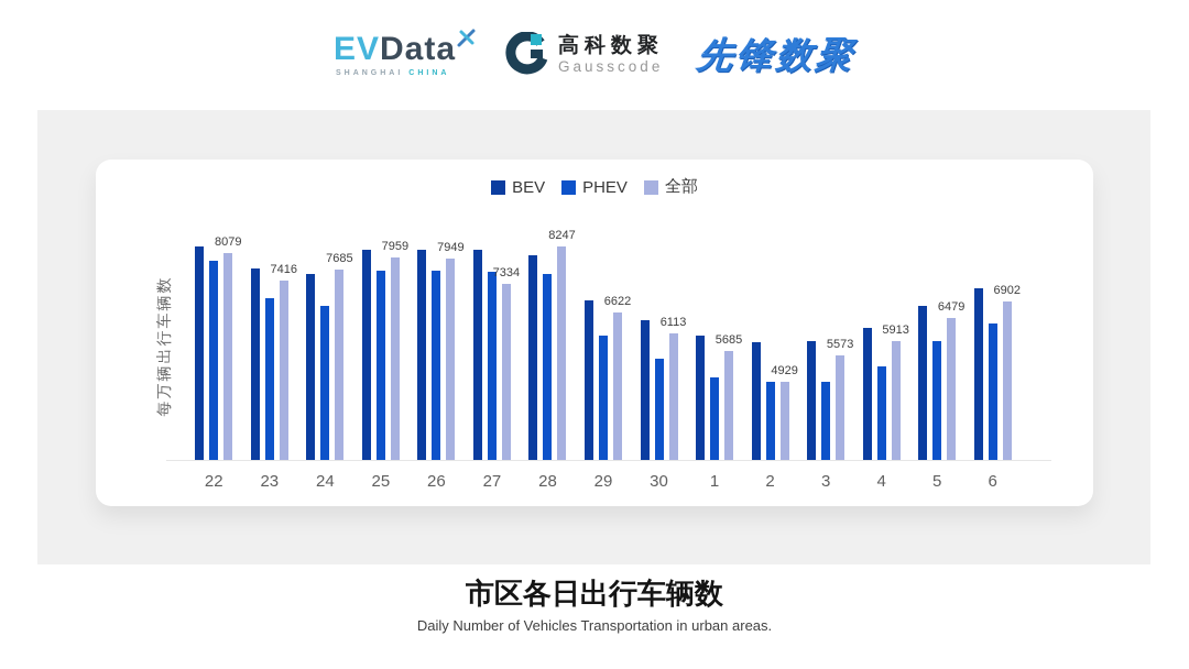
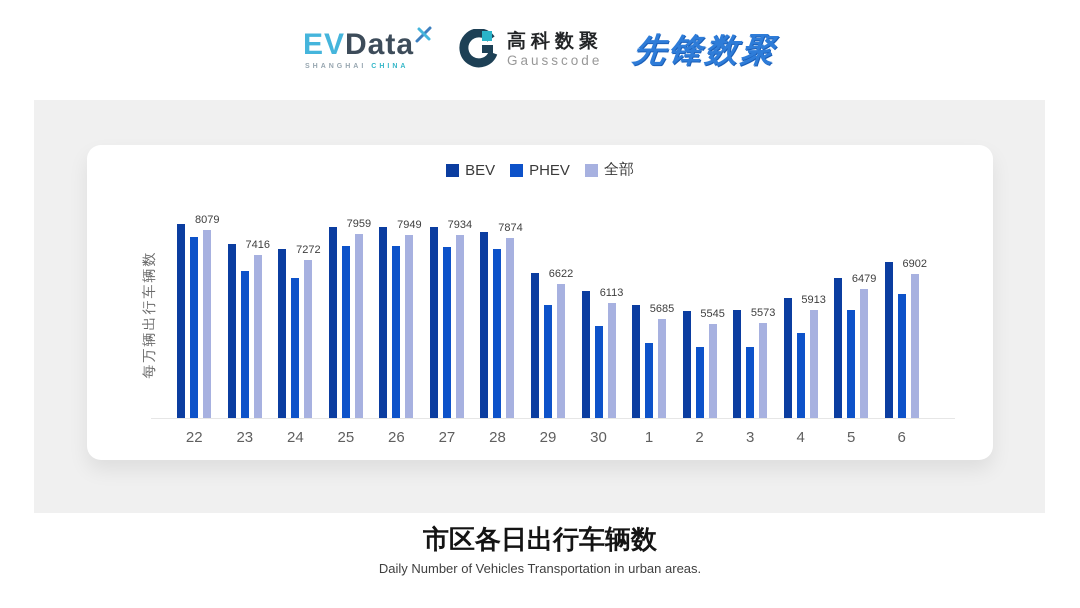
全部/24: 7685 -> 7272
全部/27: 7334 -> 7934
全部/28: 8247 -> 7874
全部/2: 4929 -> 5545
